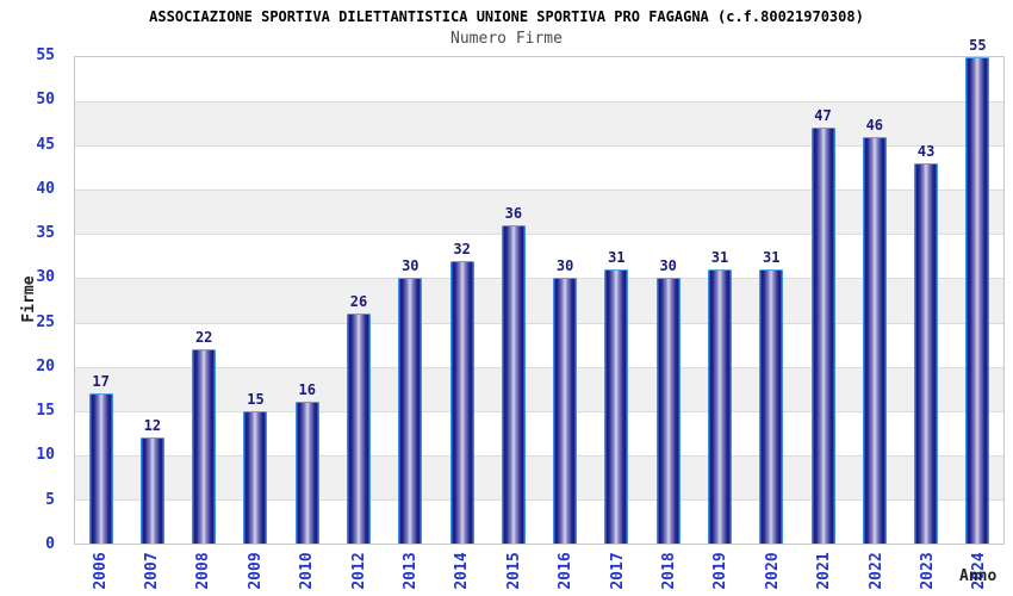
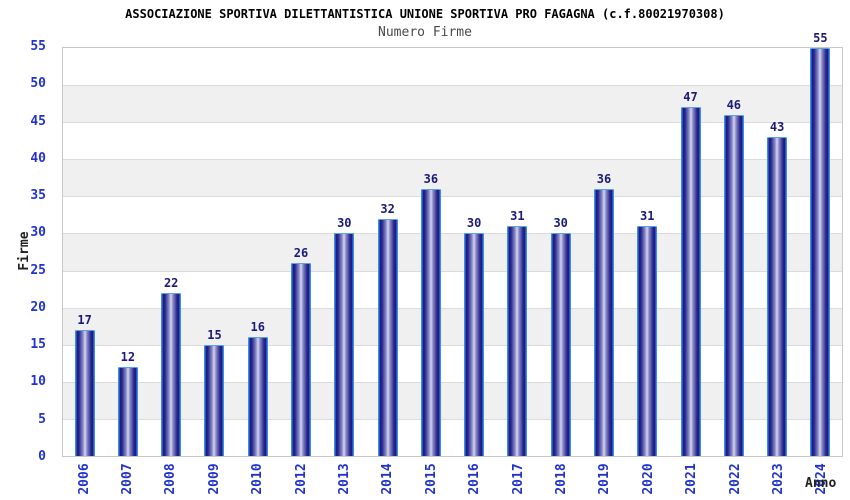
2019: 31 -> 36
